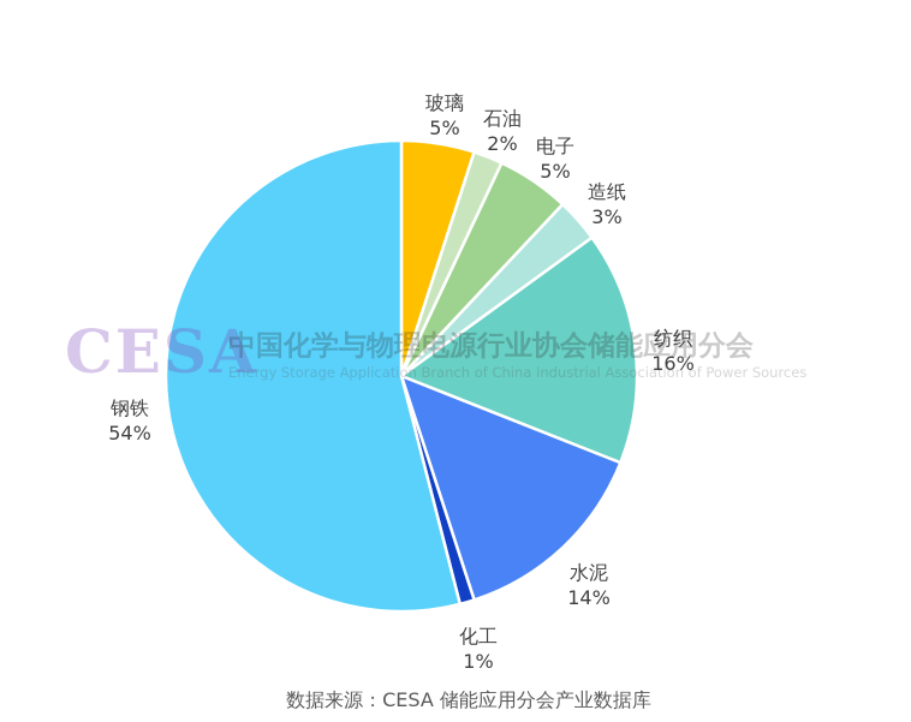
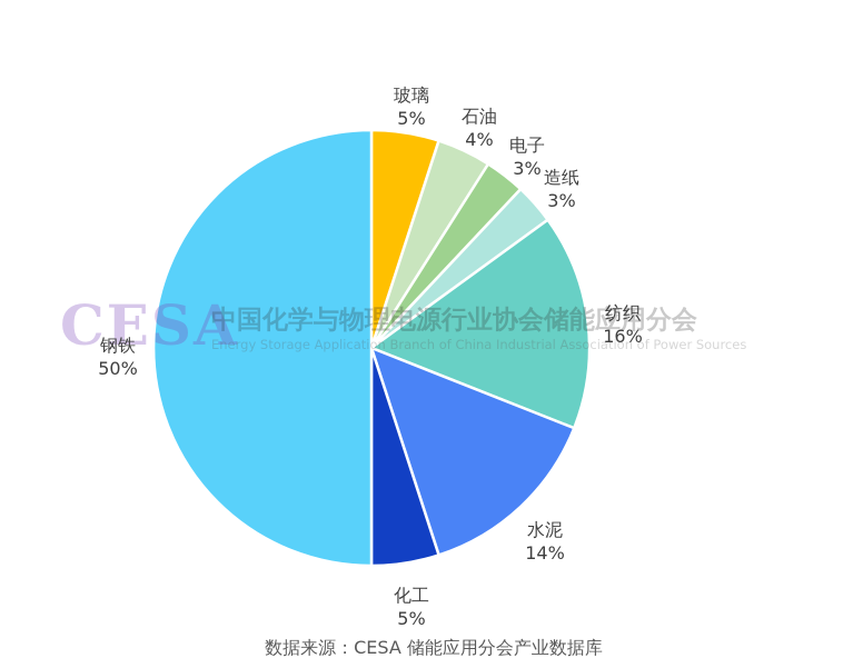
石油: 2% -> 4%
电子: 5% -> 3%
化工: 1% -> 5%
钢铁: 54% -> 50%
